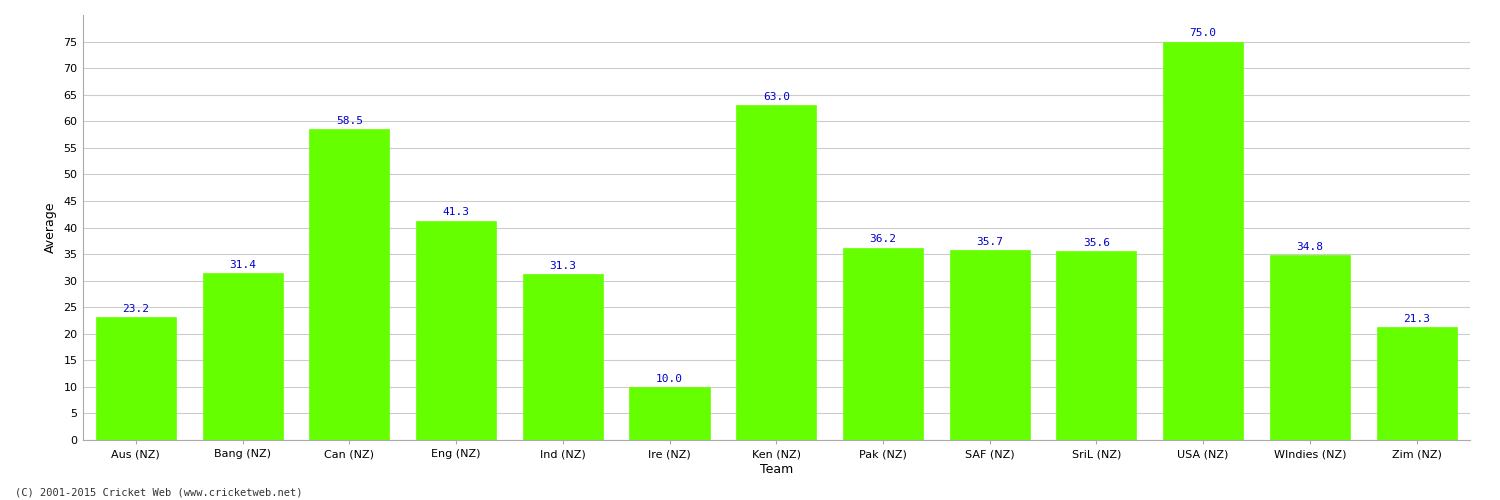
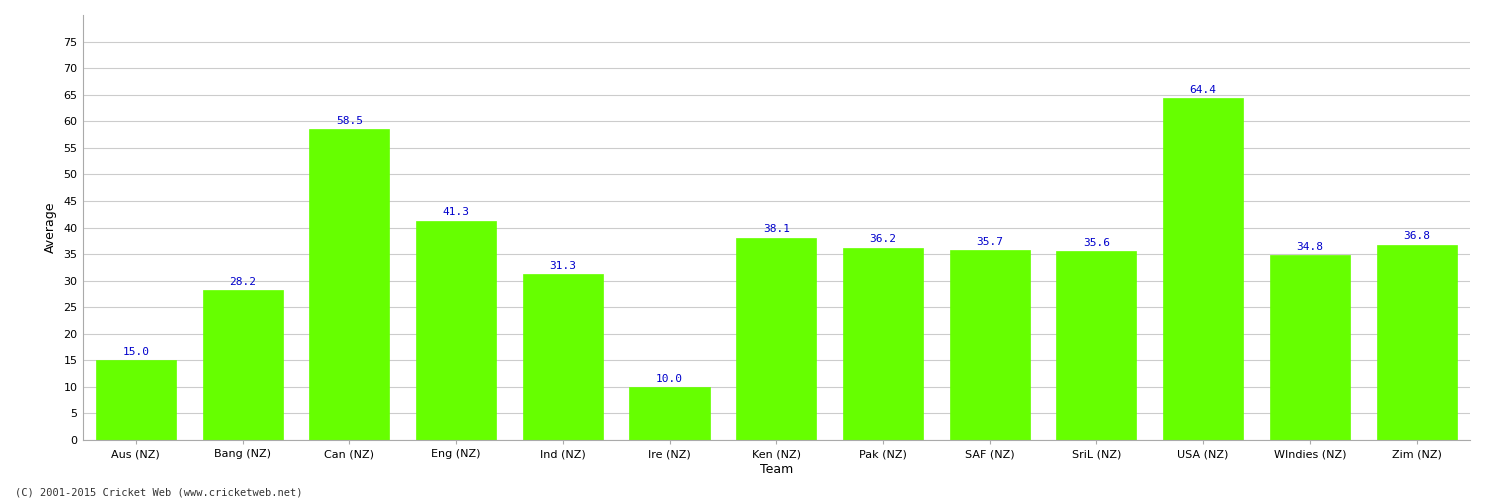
Aus (NZ): 23.2 -> 15.0
Bang (NZ): 31.4 -> 28.2
Ken (NZ): 63.0 -> 38.1
USA (NZ): 75.0 -> 64.4
Zim (NZ): 21.3 -> 36.8
